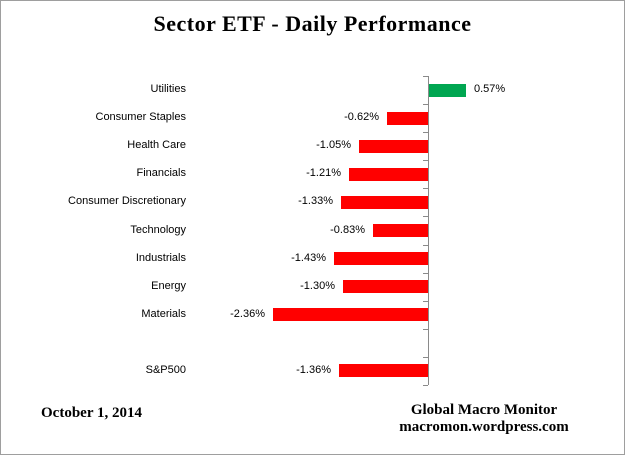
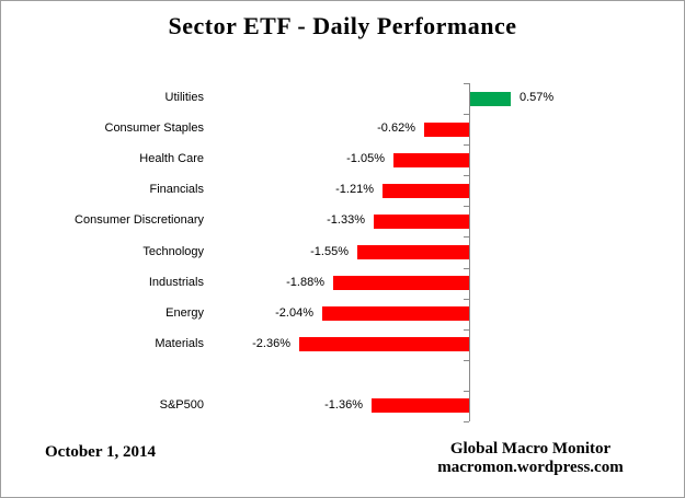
Technology: -0.83% -> -1.55%
Industrials: -1.43% -> -1.88%
Energy: -1.30% -> -2.04%
